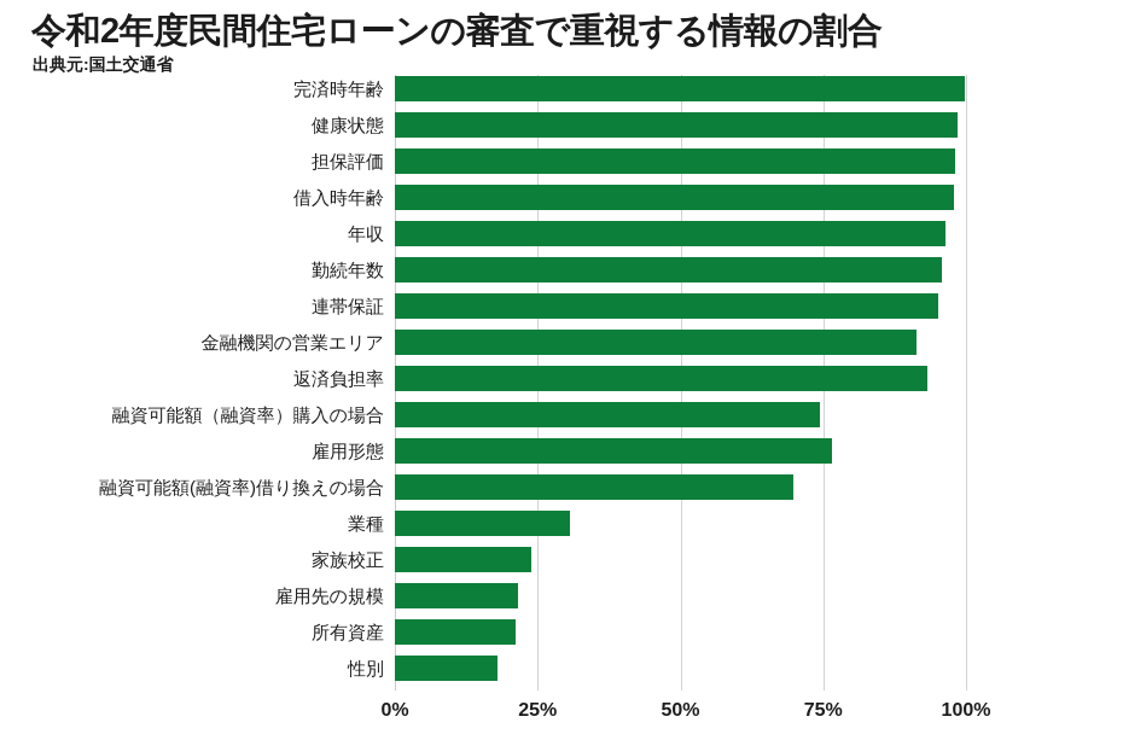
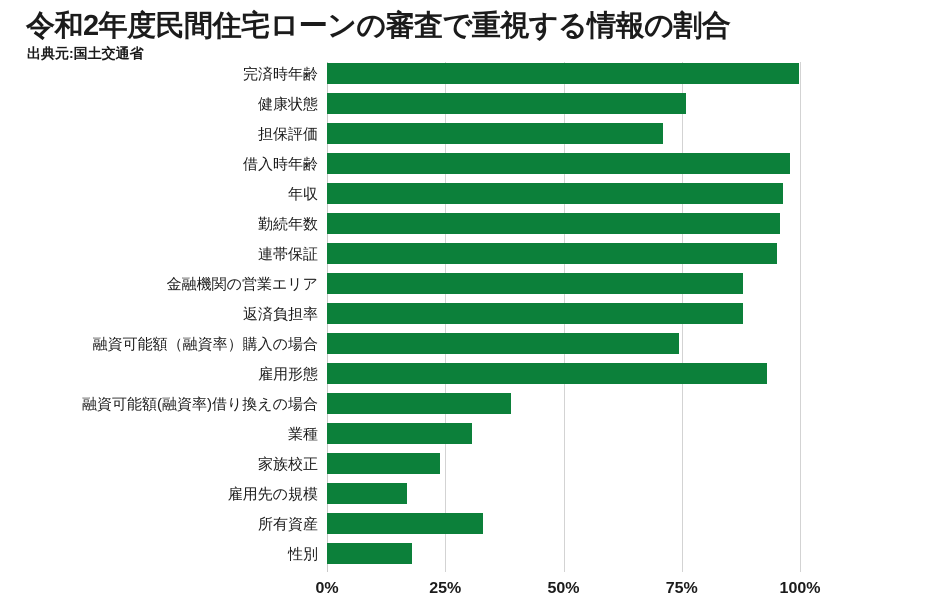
健康状態: 98% -> 76%
担保評価: 98% -> 71%
金融機関の営業エリア: 91% -> 88%
返済負担率: 93% -> 88%
雇用形態: 76% -> 93%
融資可能額(融資率)借り換えの場合: 70% -> 39%
雇用先の規模: 22% -> 17%
所有資産: 21% -> 33%
